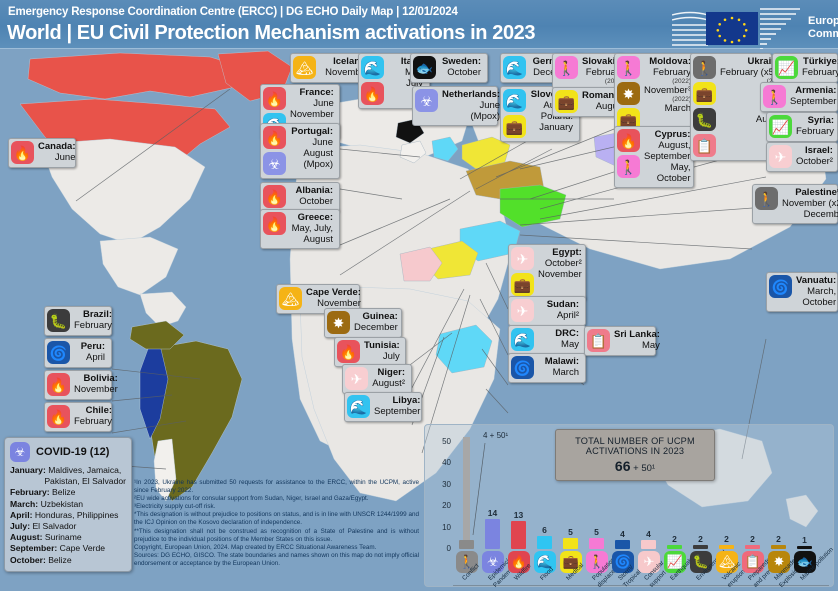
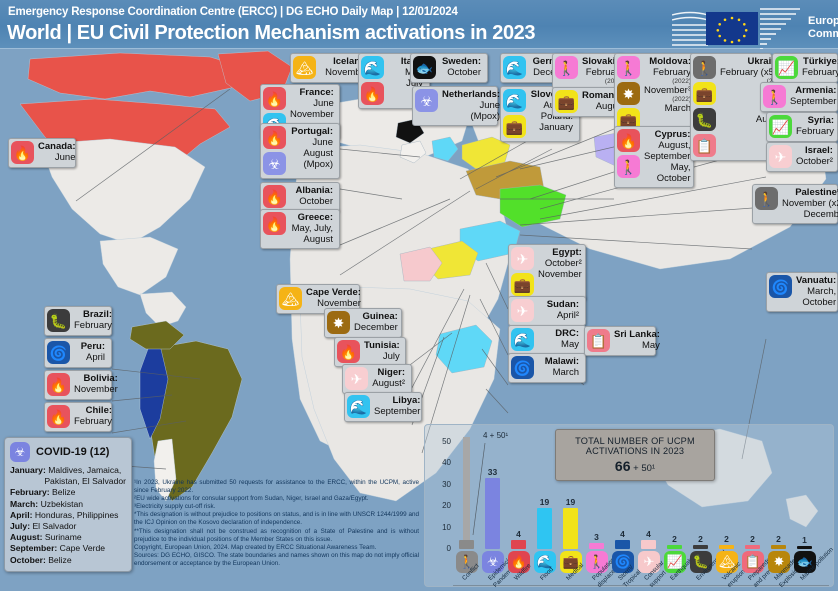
Epidemic/ Pandemic: 14 -> 33
Wildfire: 13 -> 4
Flood: 6 -> 19
Medical: 5 -> 19
Population displacement: 5 -> 3
